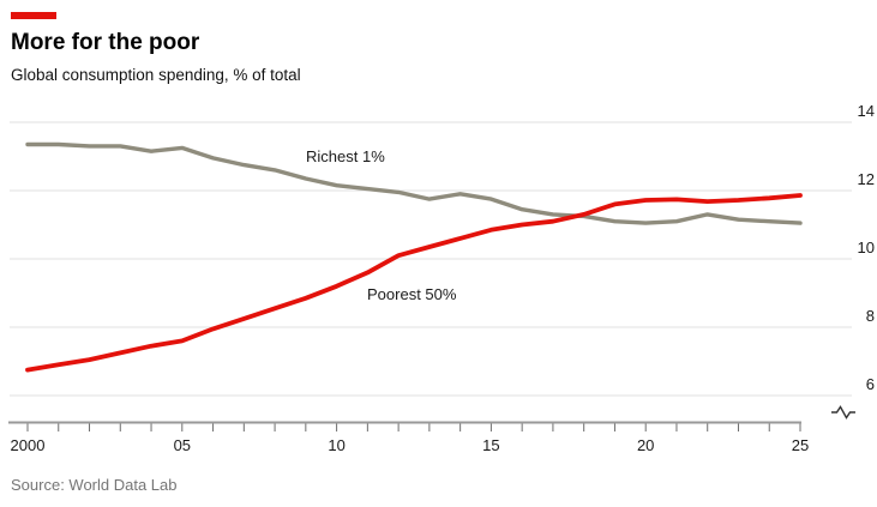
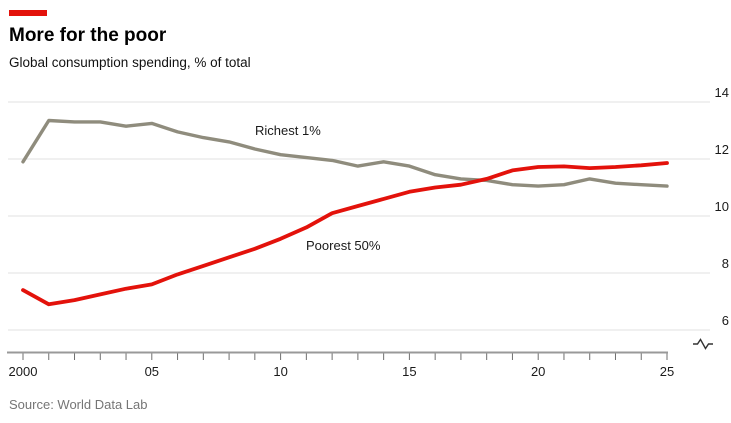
Richest 1%/2000: 13.3 -> 11.9
Poorest 50%/2000: 6.8 -> 7.4
